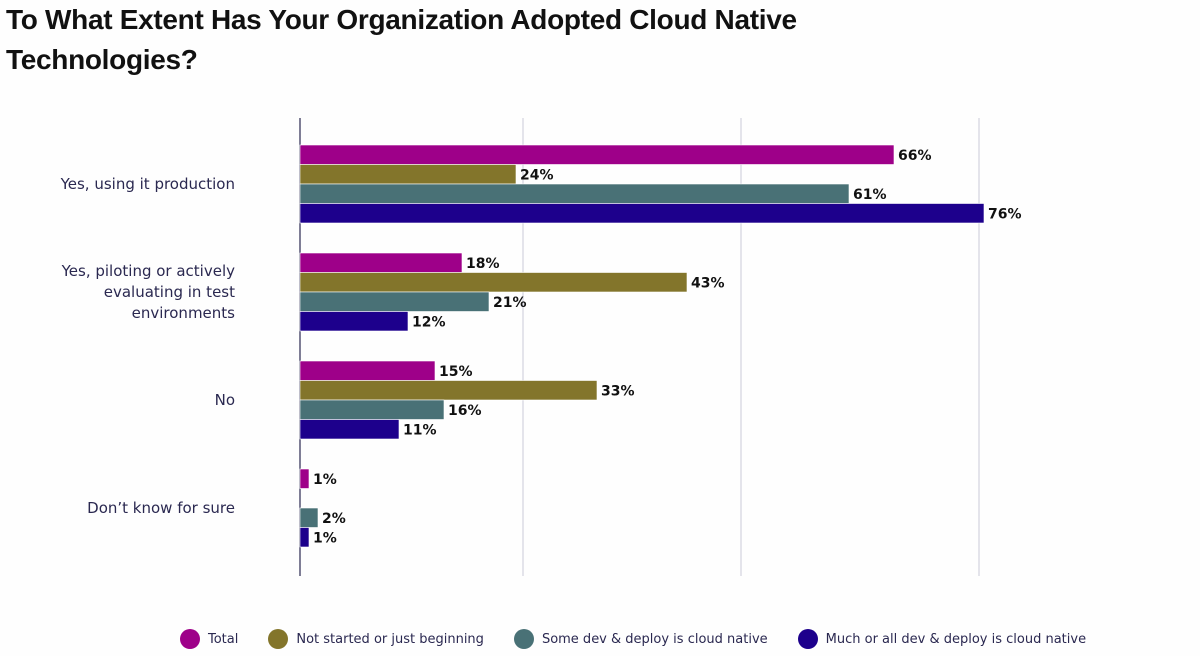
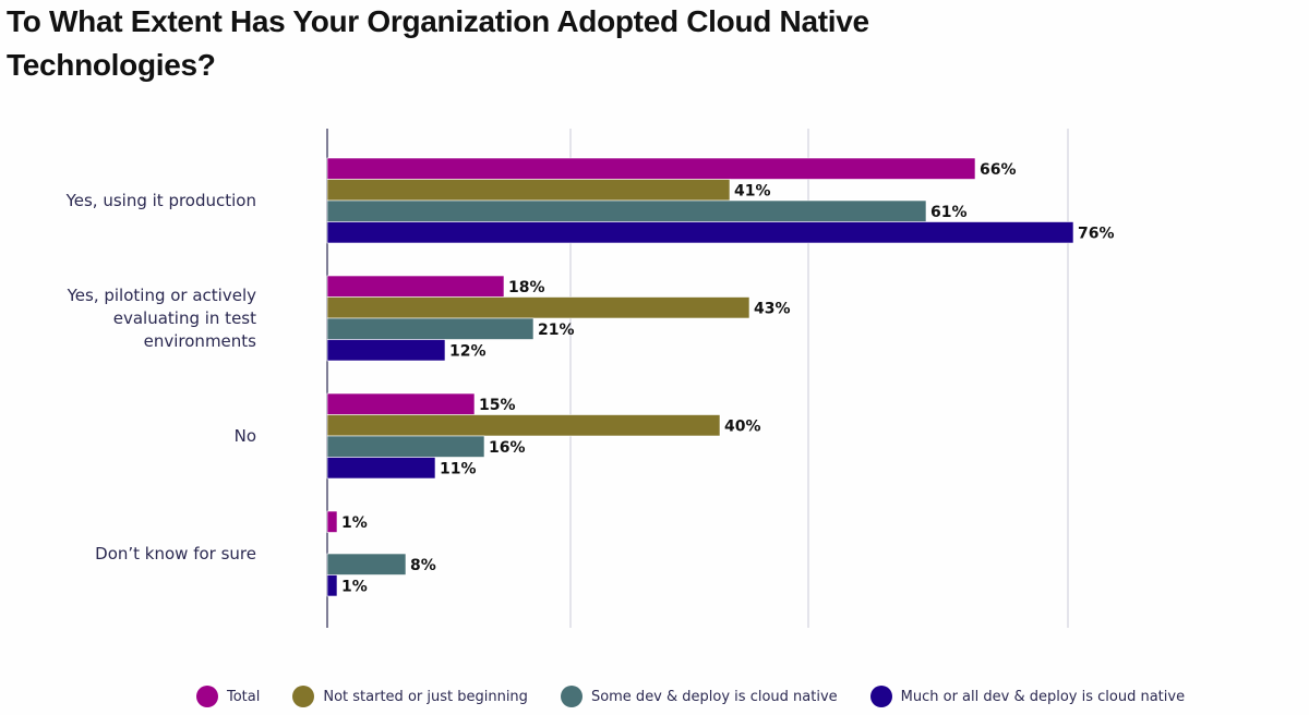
Not started or just beginning/Yes, using it production: 24% -> 41%
Not started or just beginning/No: 33% -> 40%
Some dev & deploy is cloud native/Don’t know for sure: 2% -> 8%
